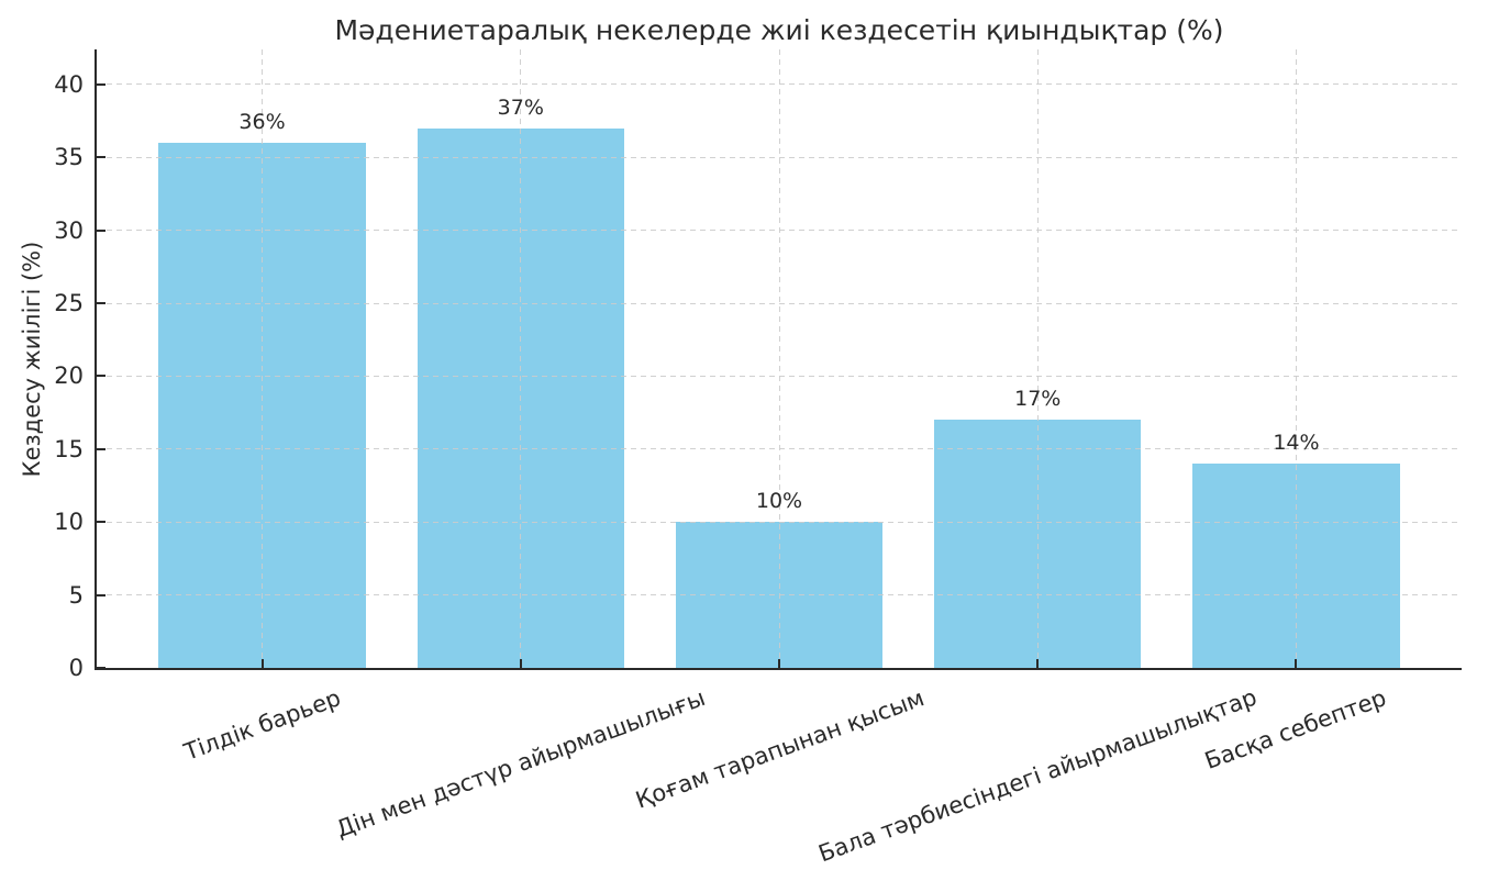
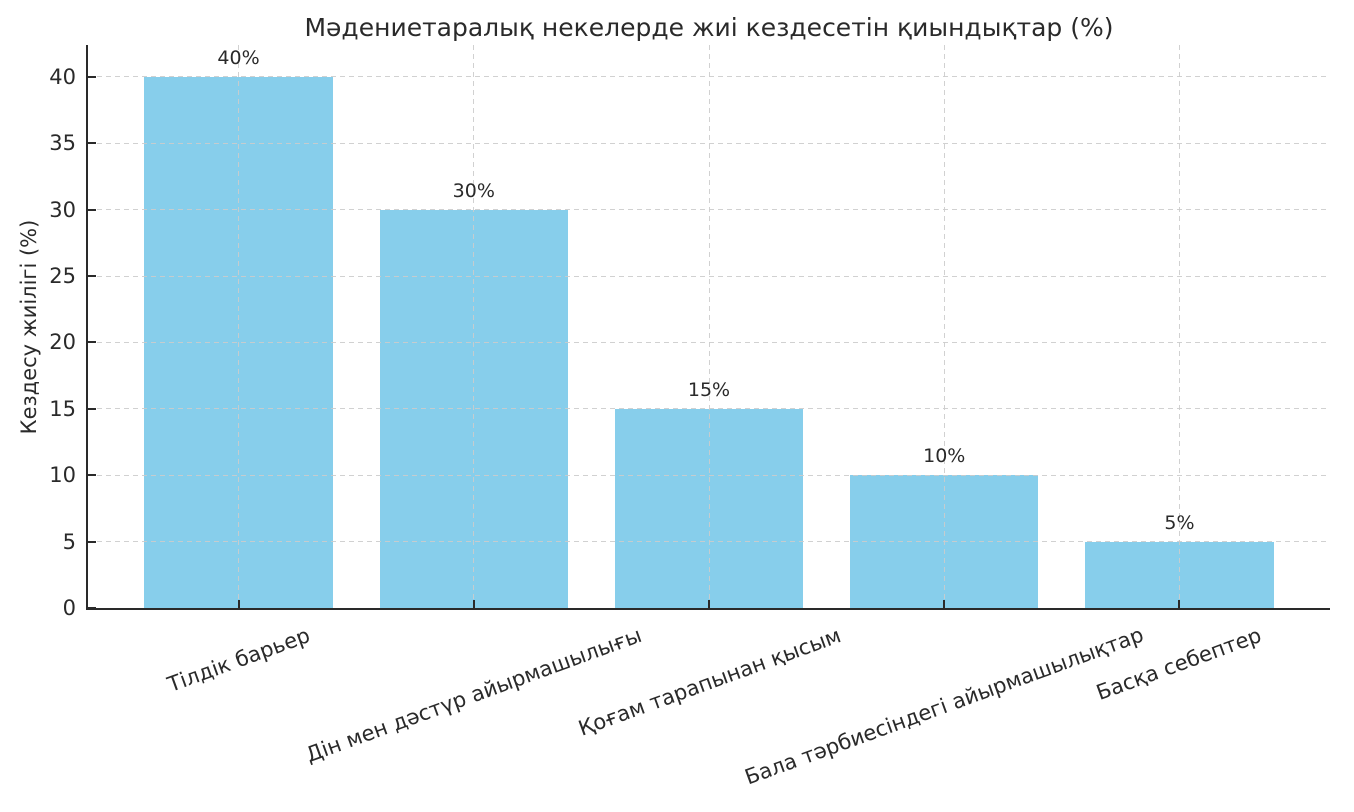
Тілдік барьер: 36% -> 40%
Дін мен дәстүр айырмашылығы: 37% -> 30%
Қоғам тарапынан қысым: 10% -> 15%
Бала тәрбиесіндегі айырмашылықтар: 17% -> 10%
Басқа себептер: 14% -> 5%
